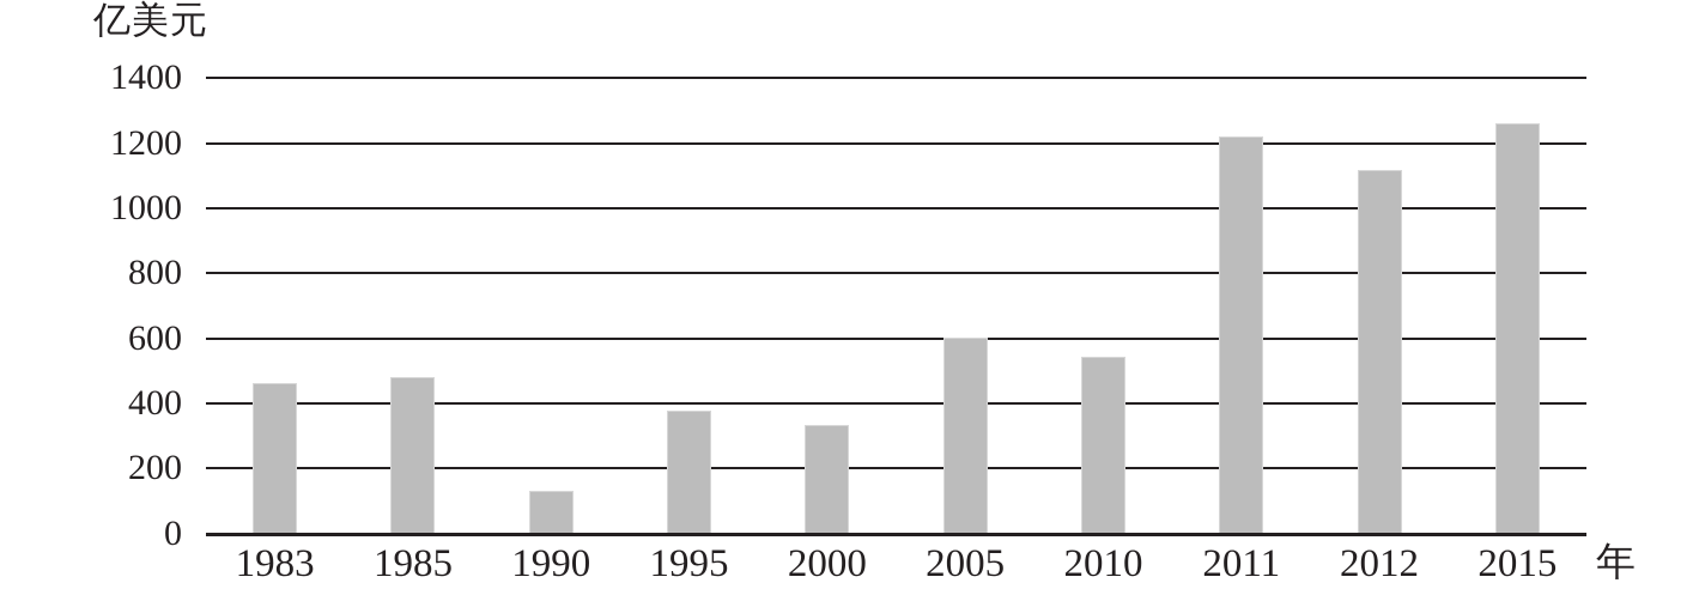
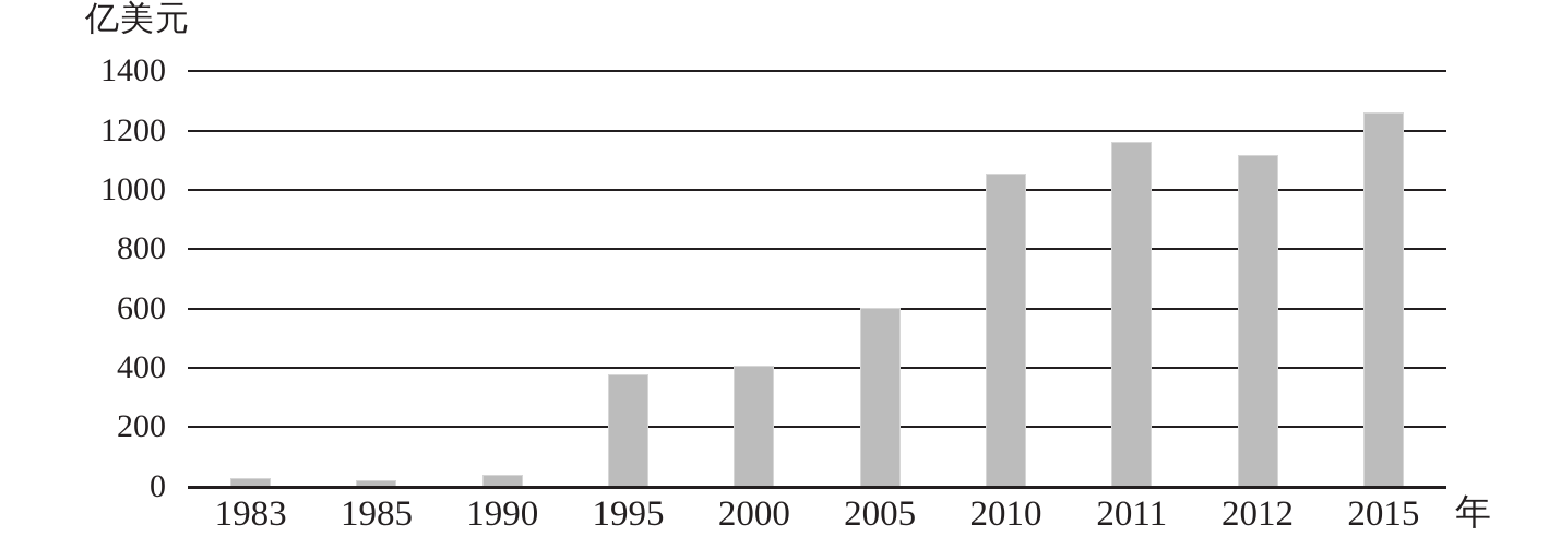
1983: 460 -> 20
1985: 480 -> 20
1990: 130 -> 40
2000: 330 -> 400
2010: 540 -> 1060
2011: 1220 -> 1160
